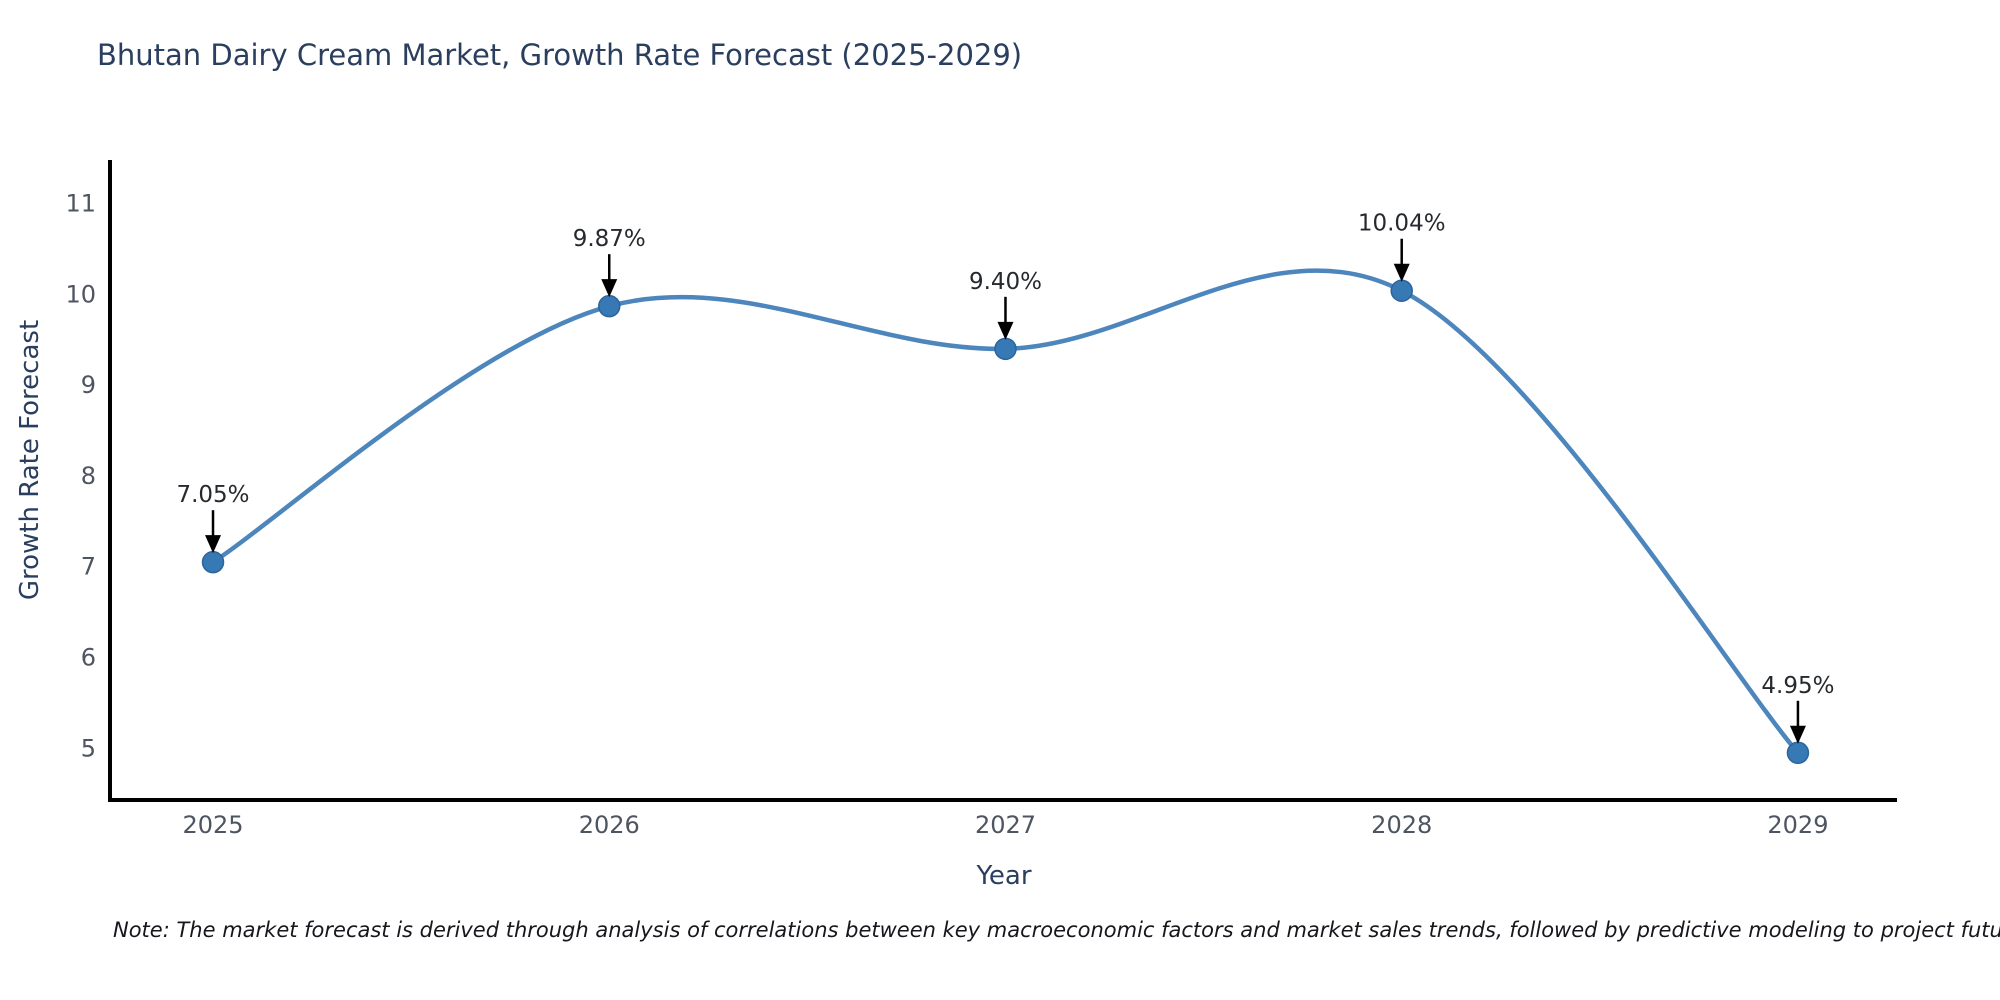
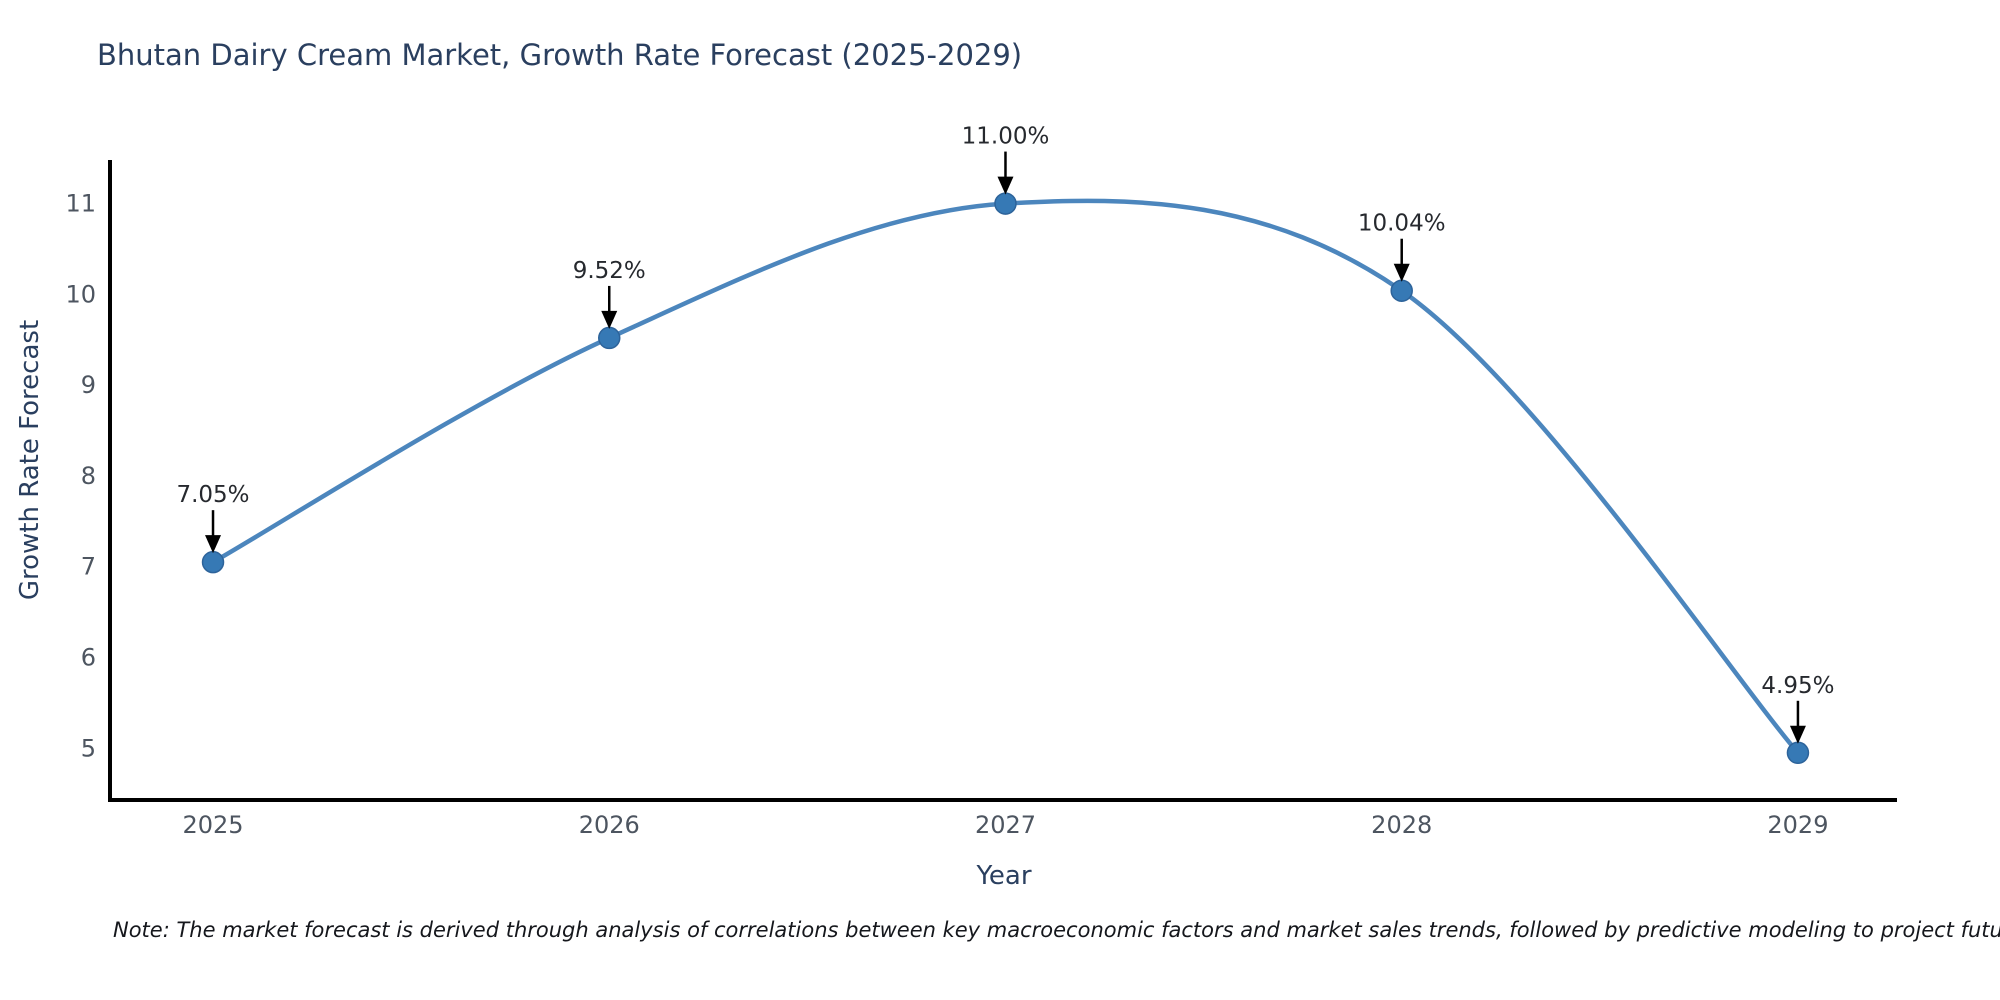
2026: 9.87% -> 9.52%
2027: 9.40% -> 11.00%
